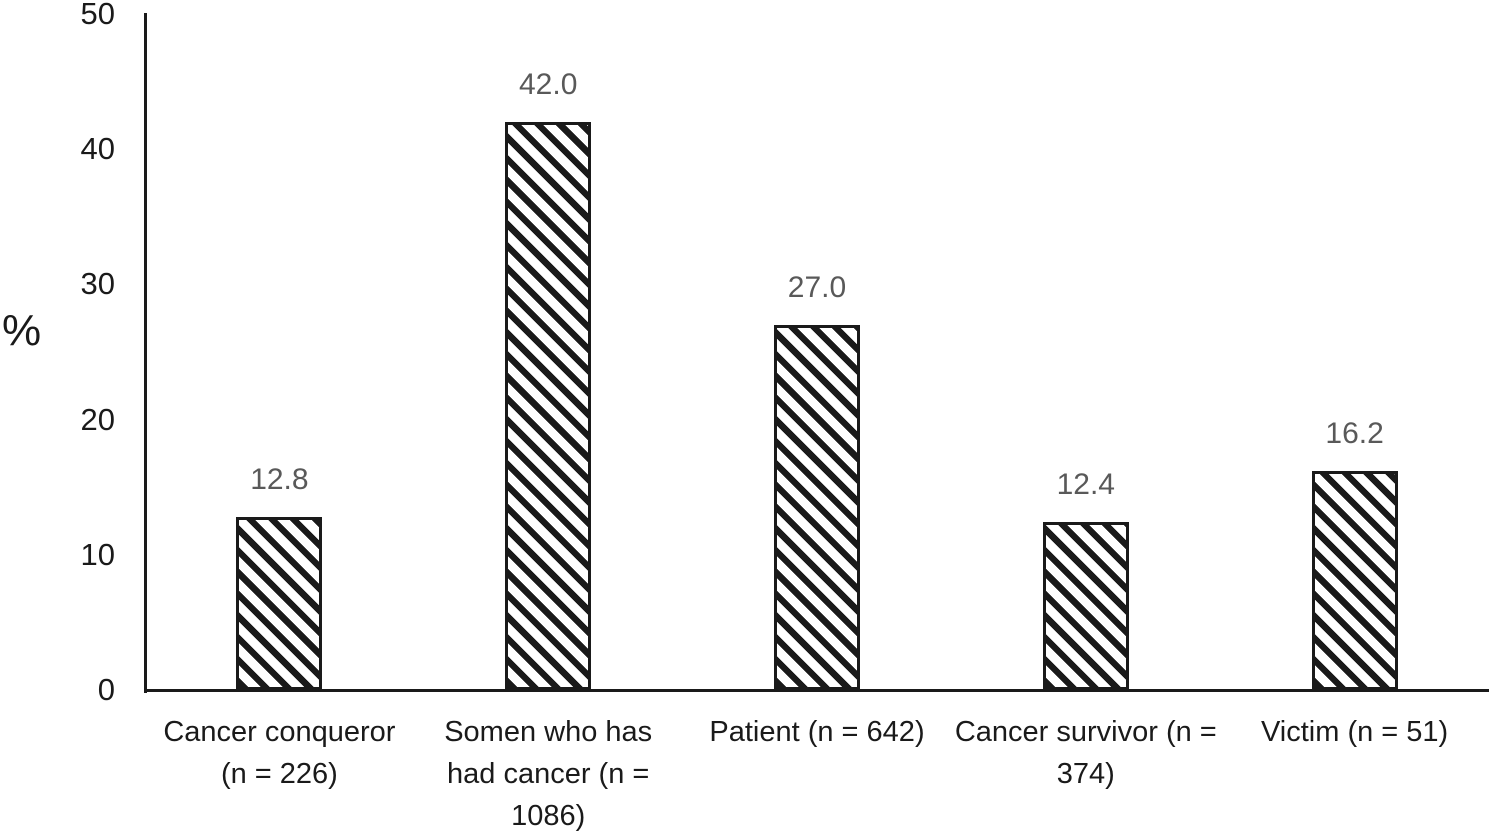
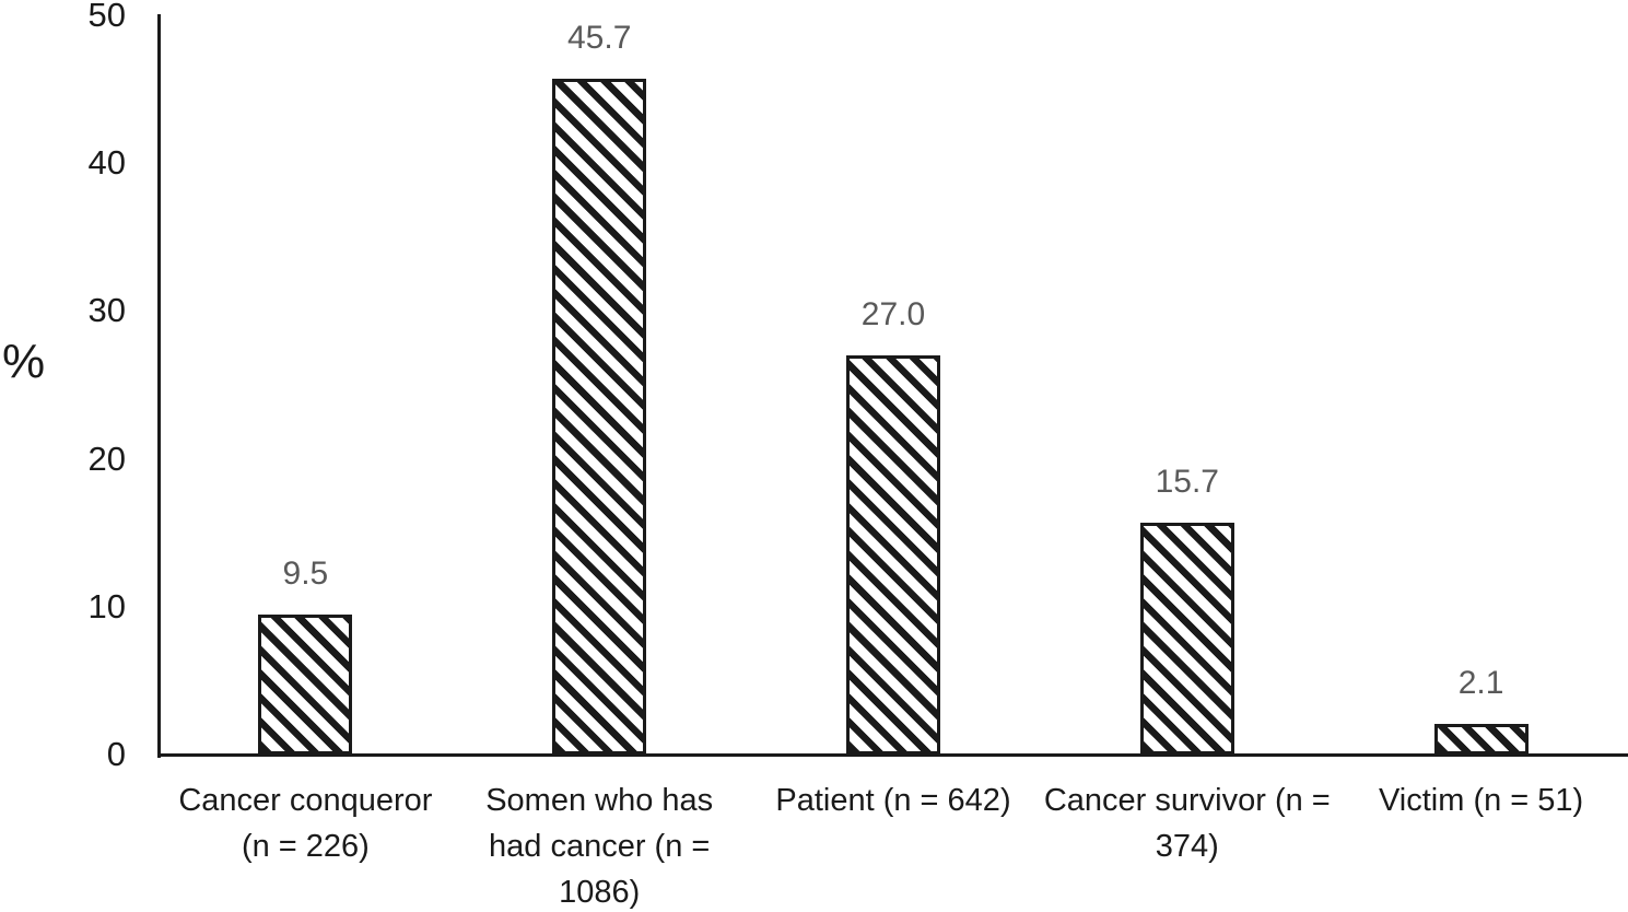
Cancer conqueror (n = 226): 12.8 -> 9.5
Somen who has had cancer (n = 1086): 42.0 -> 45.7
Cancer survivor (n = 374): 12.4 -> 15.7
Victim (n = 51): 16.2 -> 2.1
